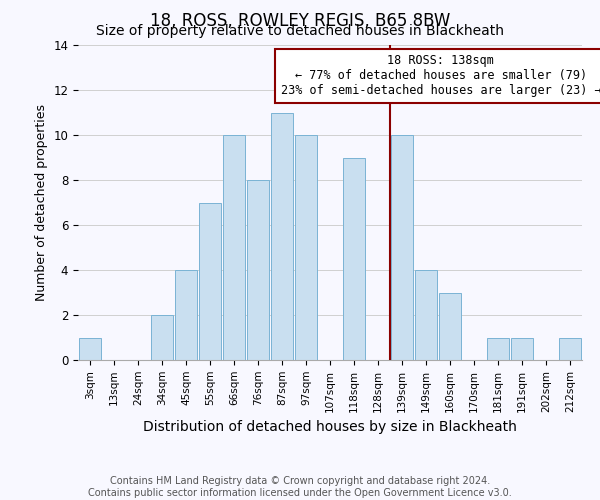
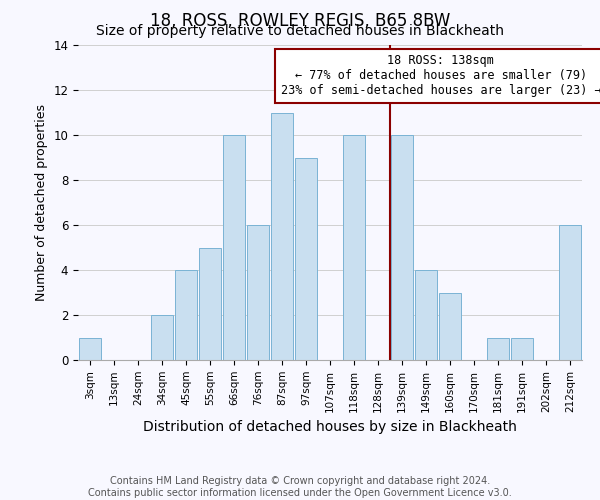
55sqm: 7 -> 5
76sqm: 8 -> 6
97sqm: 10 -> 9
118sqm: 9 -> 10
212sqm: 1 -> 6
